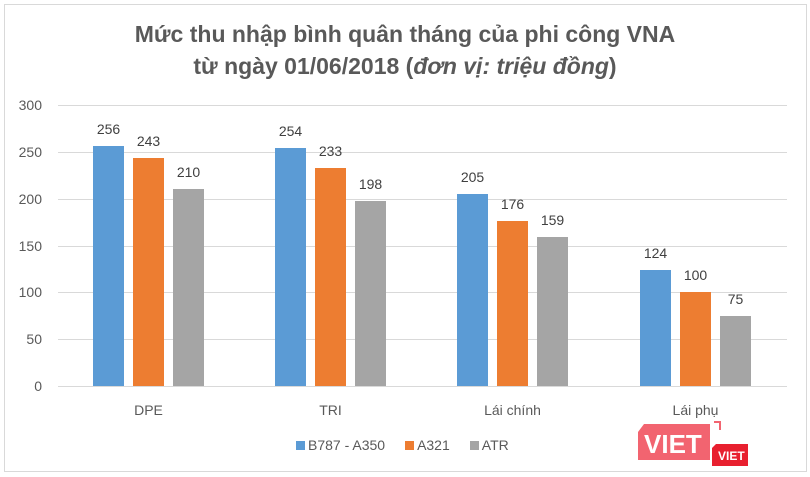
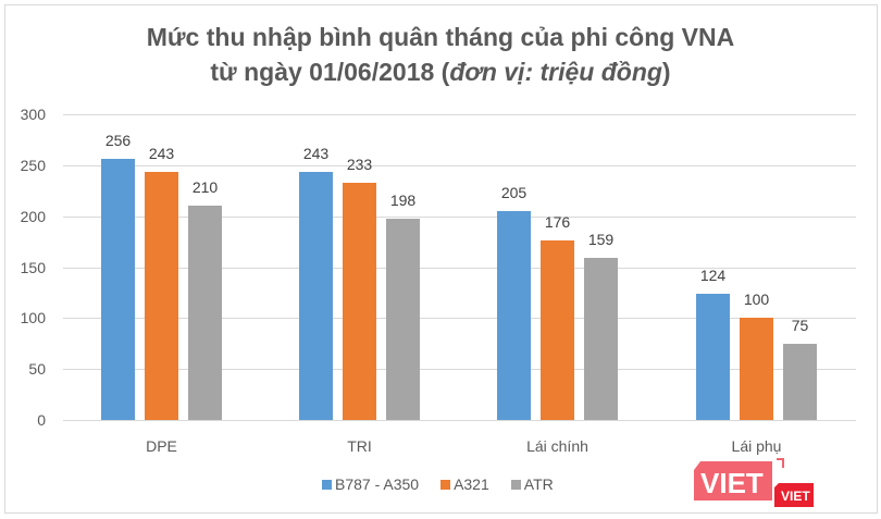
B787 - A350/TRI: 254 -> 243
